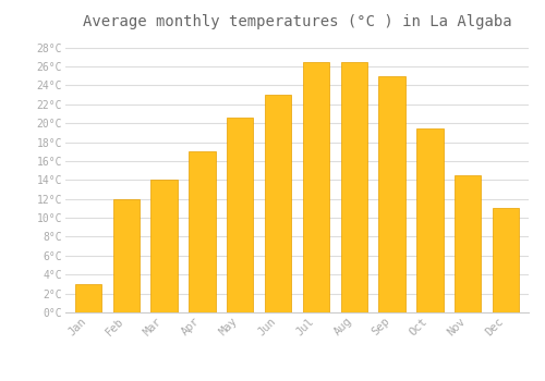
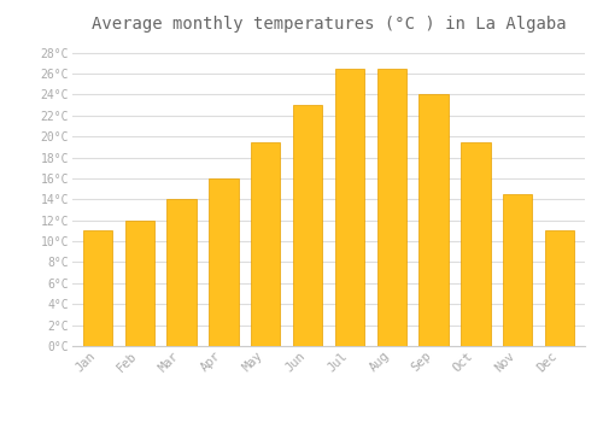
Jan: 3.0°C -> 11.0°C
Apr: 17.0°C -> 16.0°C
May: 20.6°C -> 19.5°C
Sep: 25.0°C -> 24.0°C
